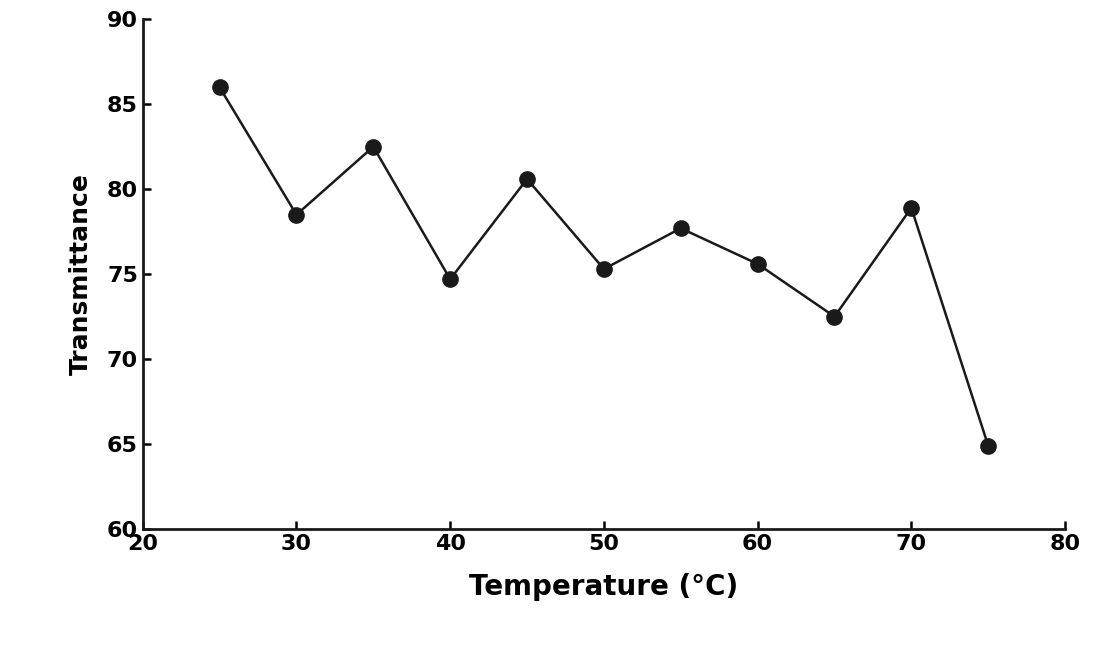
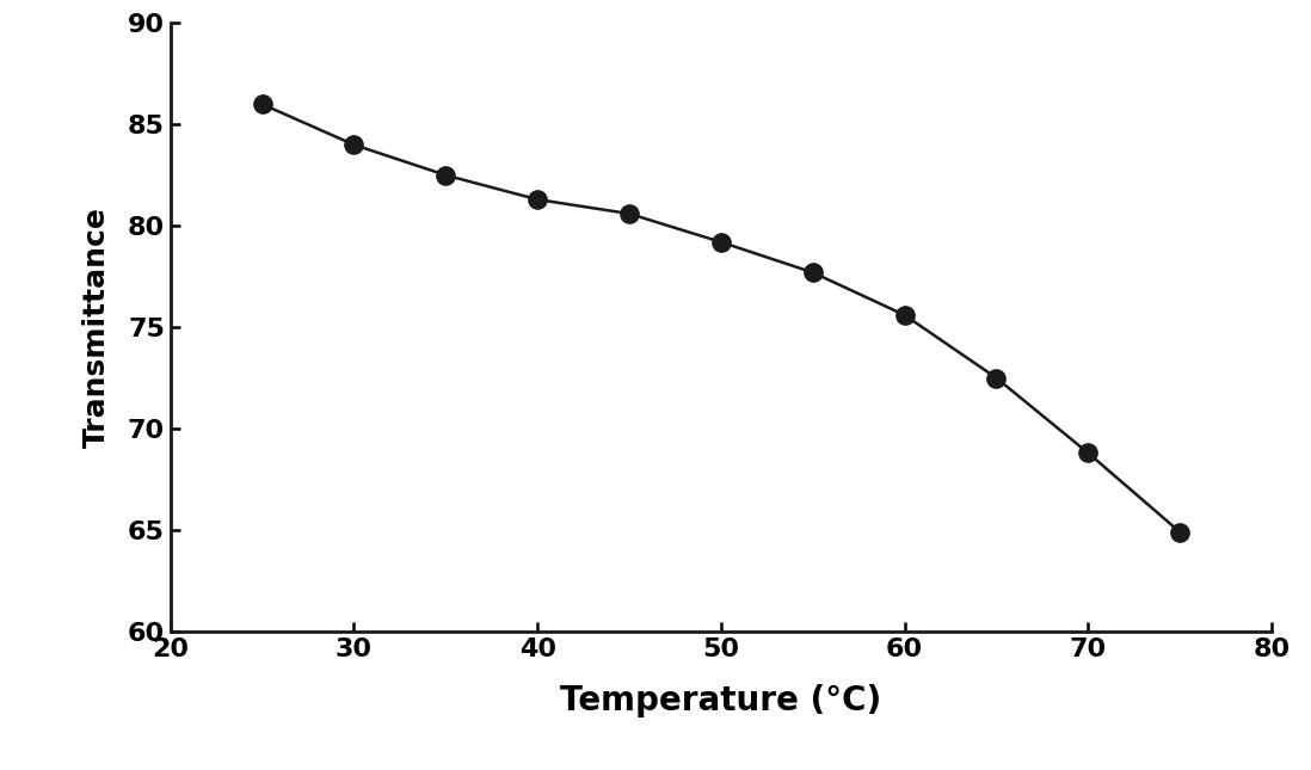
30: 78.5 -> 84.0
40: 74.7 -> 81.3
50: 75.3 -> 79.2
70: 78.9 -> 68.8
